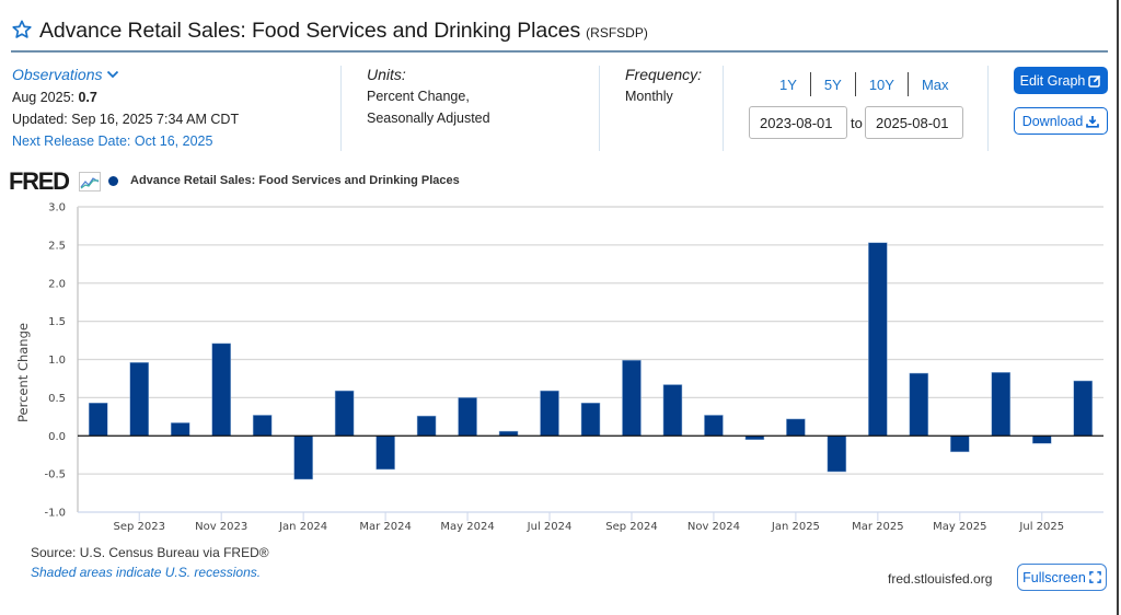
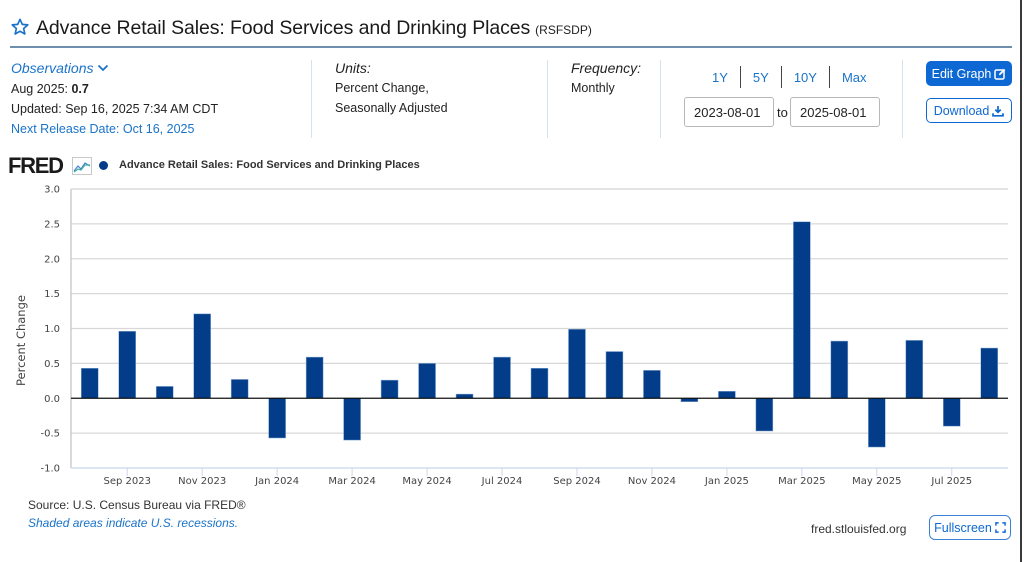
Mar 2024: -0.4 -> -0.6
Nov 2024: 0.3 -> 0.4
Jan 2025: 0.2 -> 0.1
May 2025: -0.2 -> -0.7
Jul 2025: -0.1 -> -0.4
